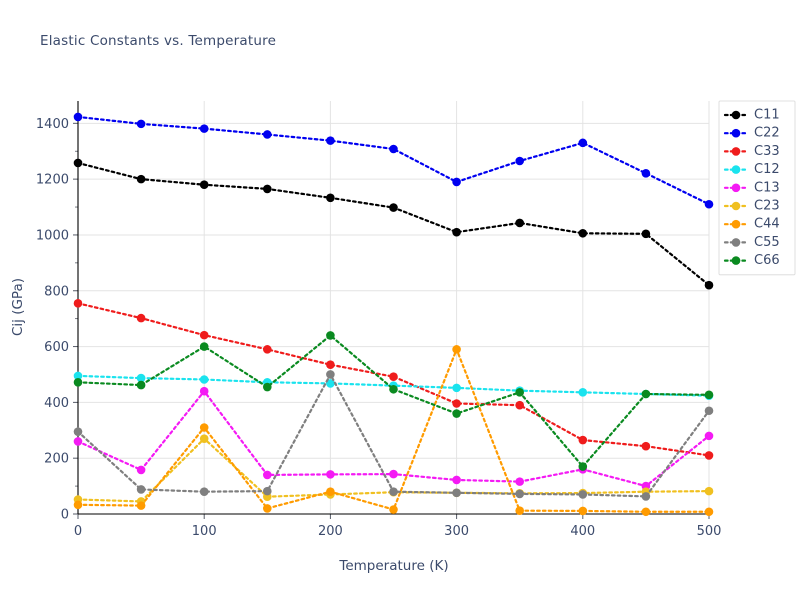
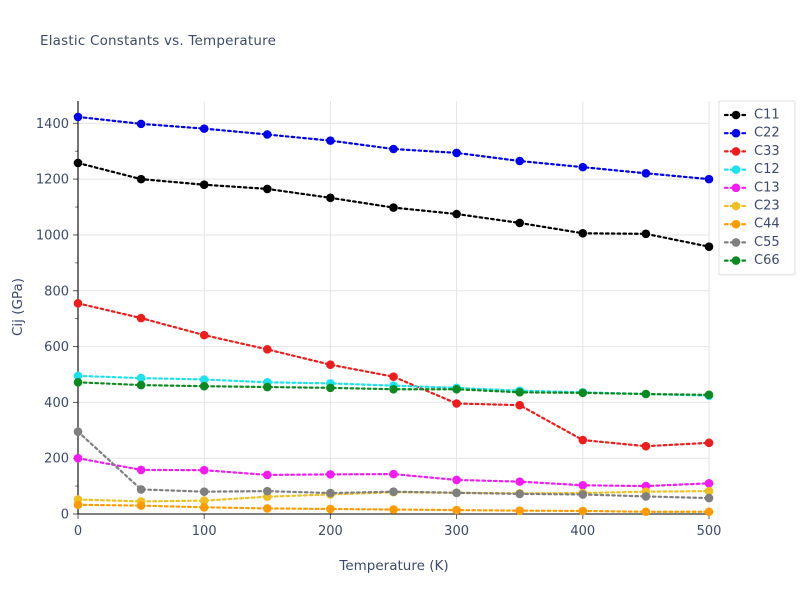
C13/0: 260 -> 200
C13/100: 440 -> 160
C23/100: 270 -> 50
C44/100: 310 -> 20
C66/100: 600 -> 460
C44/200: 80 -> 20
C55/200: 500 -> 80
C66/200: 640 -> 450
C11/300: 1010 -> 1080
C22/300: 1190 -> 1290
C44/300: 590 -> 10
C66/300: 360 -> 450
C22/400: 1330 -> 1240
C13/400: 160 -> 100
C66/400: 170 -> 430
C11/500: 820 -> 960
C22/500: 1110 -> 1200
C33/500: 210 -> 260
C13/500: 280 -> 110
C55/500: 370 -> 60
